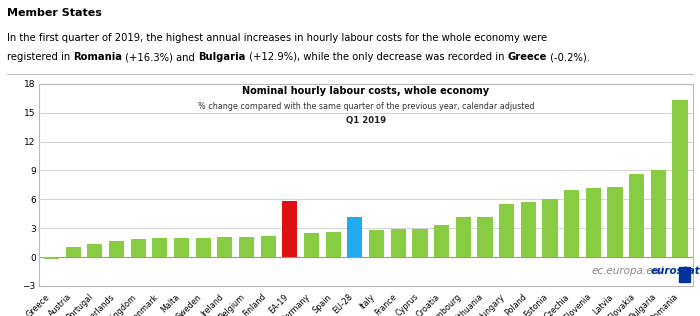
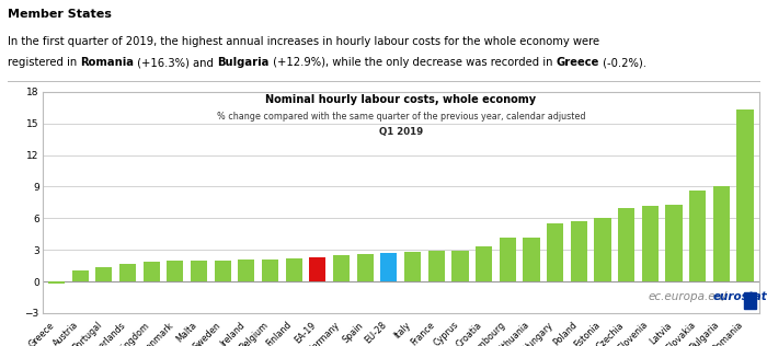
EA-19: 5.8 -> 2.3
EU-28: 4.2 -> 2.7
